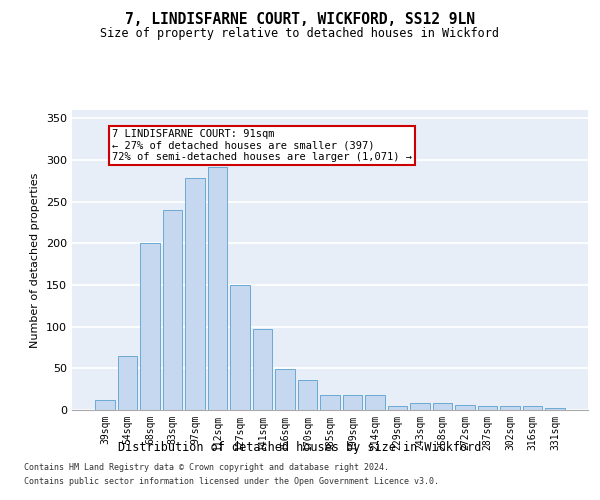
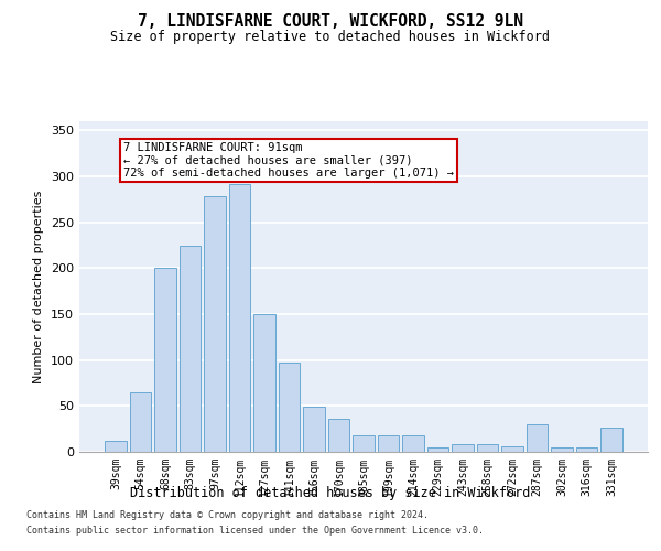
83sqm: 240 -> 224
287sqm: 5 -> 30
331sqm: 3 -> 26
